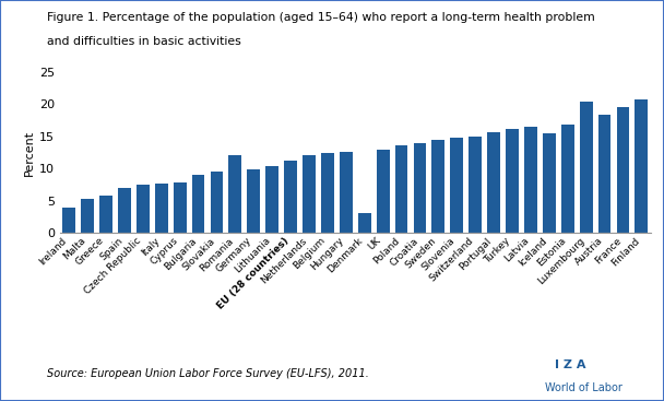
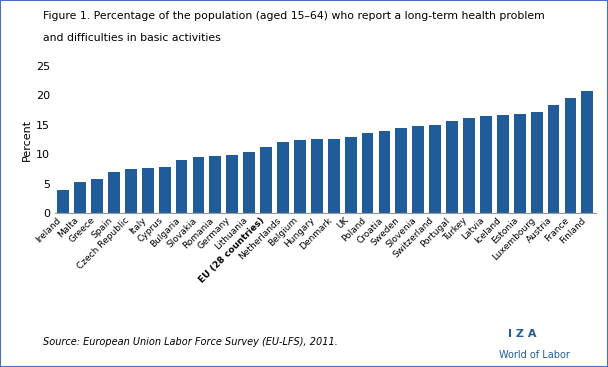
Romania: 12.0 -> 9.6
Denmark: 3.0 -> 12.6
Iceland: 15.4 -> 16.7
Luxembourg: 20.4 -> 17.1
